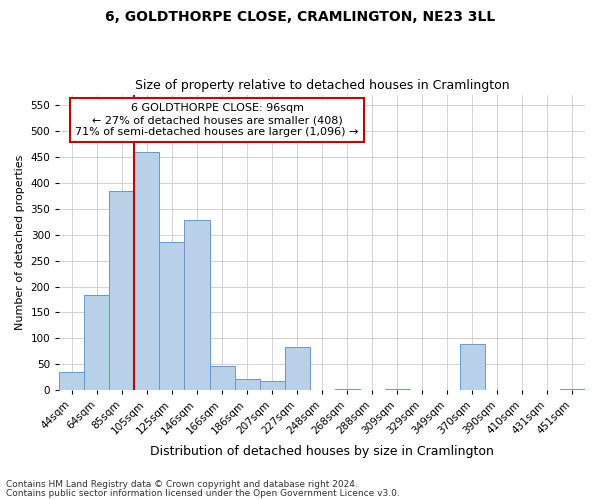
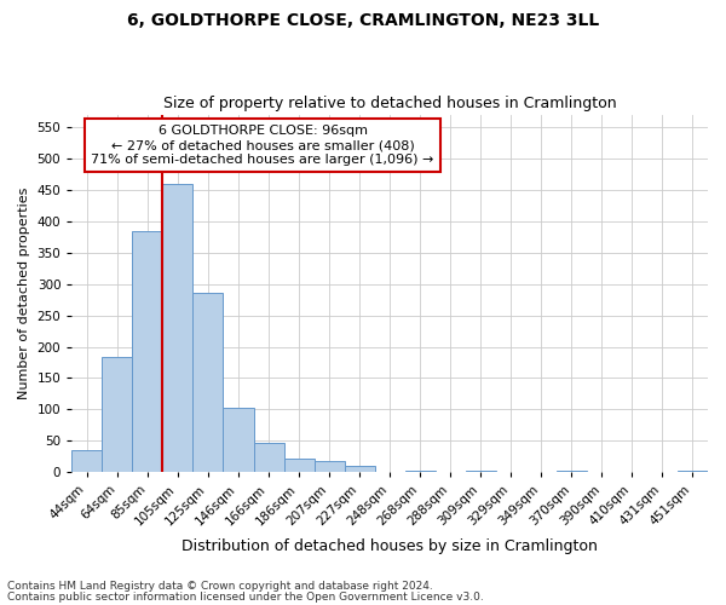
146sqm: 328 -> 103
227sqm: 84 -> 10
370sqm: 90 -> 3
